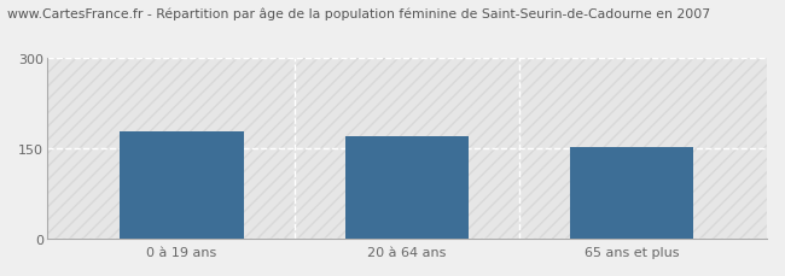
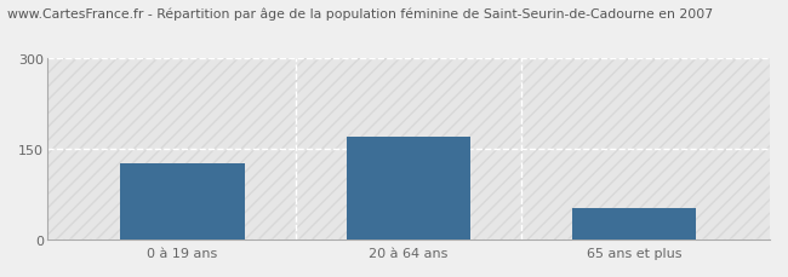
0 à 19 ans: 178 -> 126
65 ans et plus: 152 -> 52
